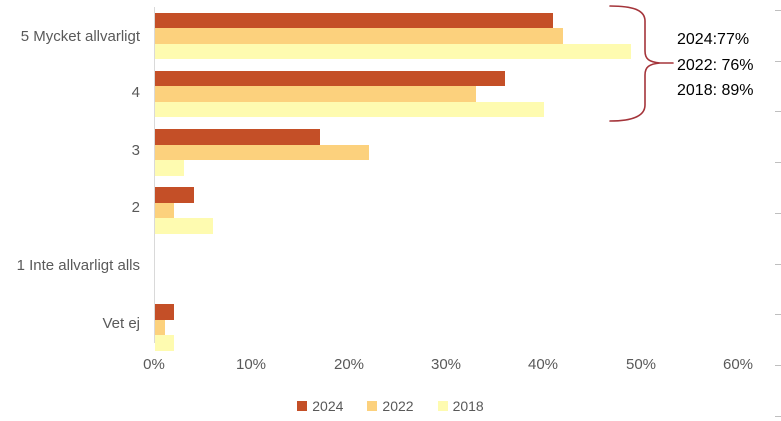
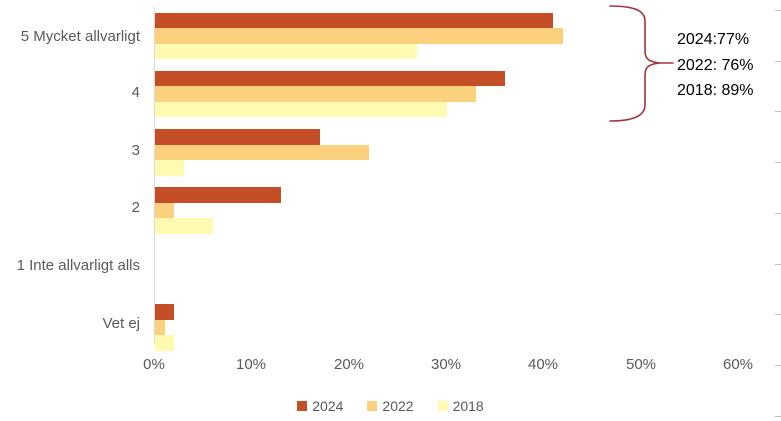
2018/5 Mycket allvarligt: 49% -> 27%
2018/4: 40% -> 30%
2024/2: 4% -> 13%
